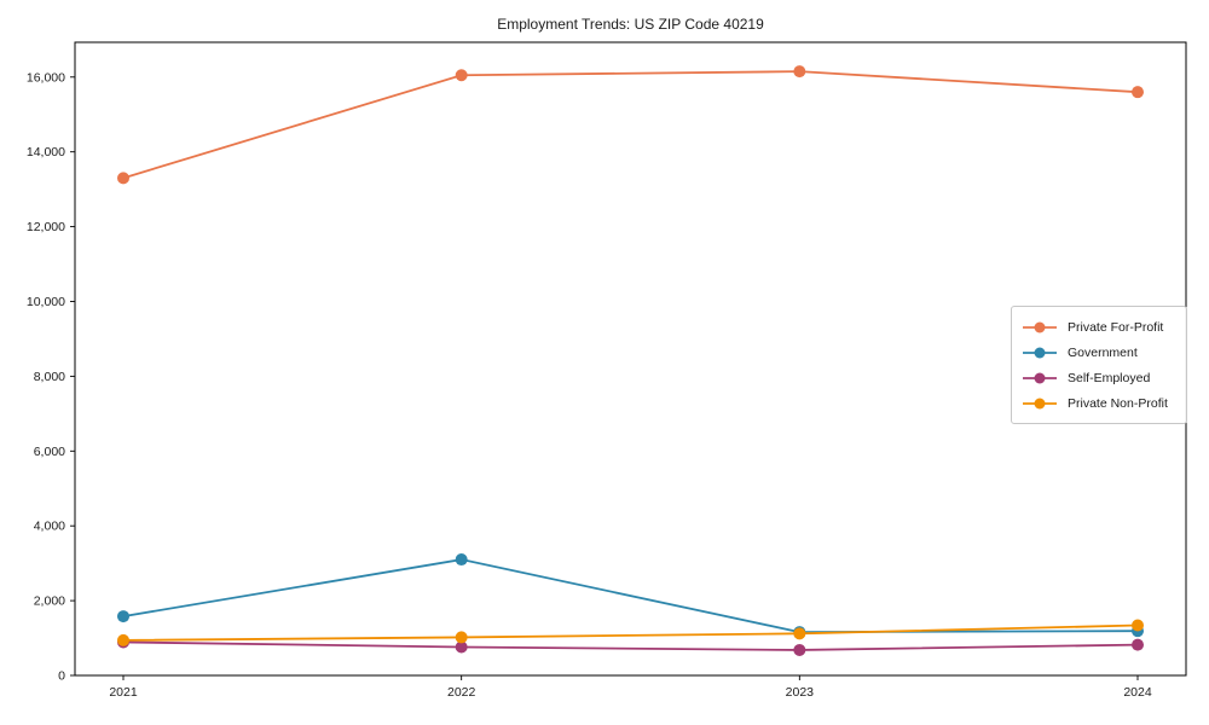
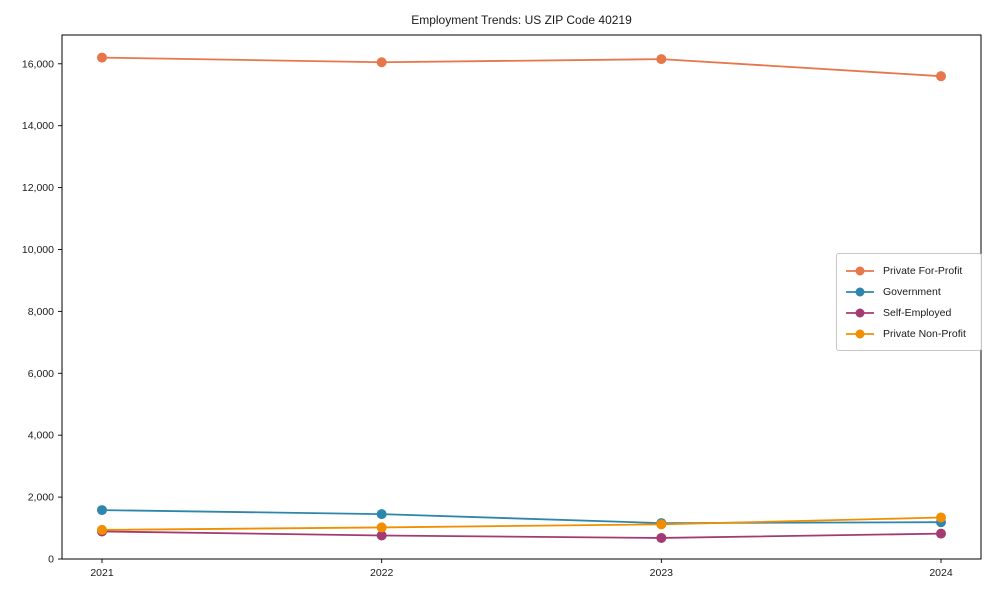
Private For-Profit/2021: 13300 -> 16200
Government/2022: 3100 -> 1400
